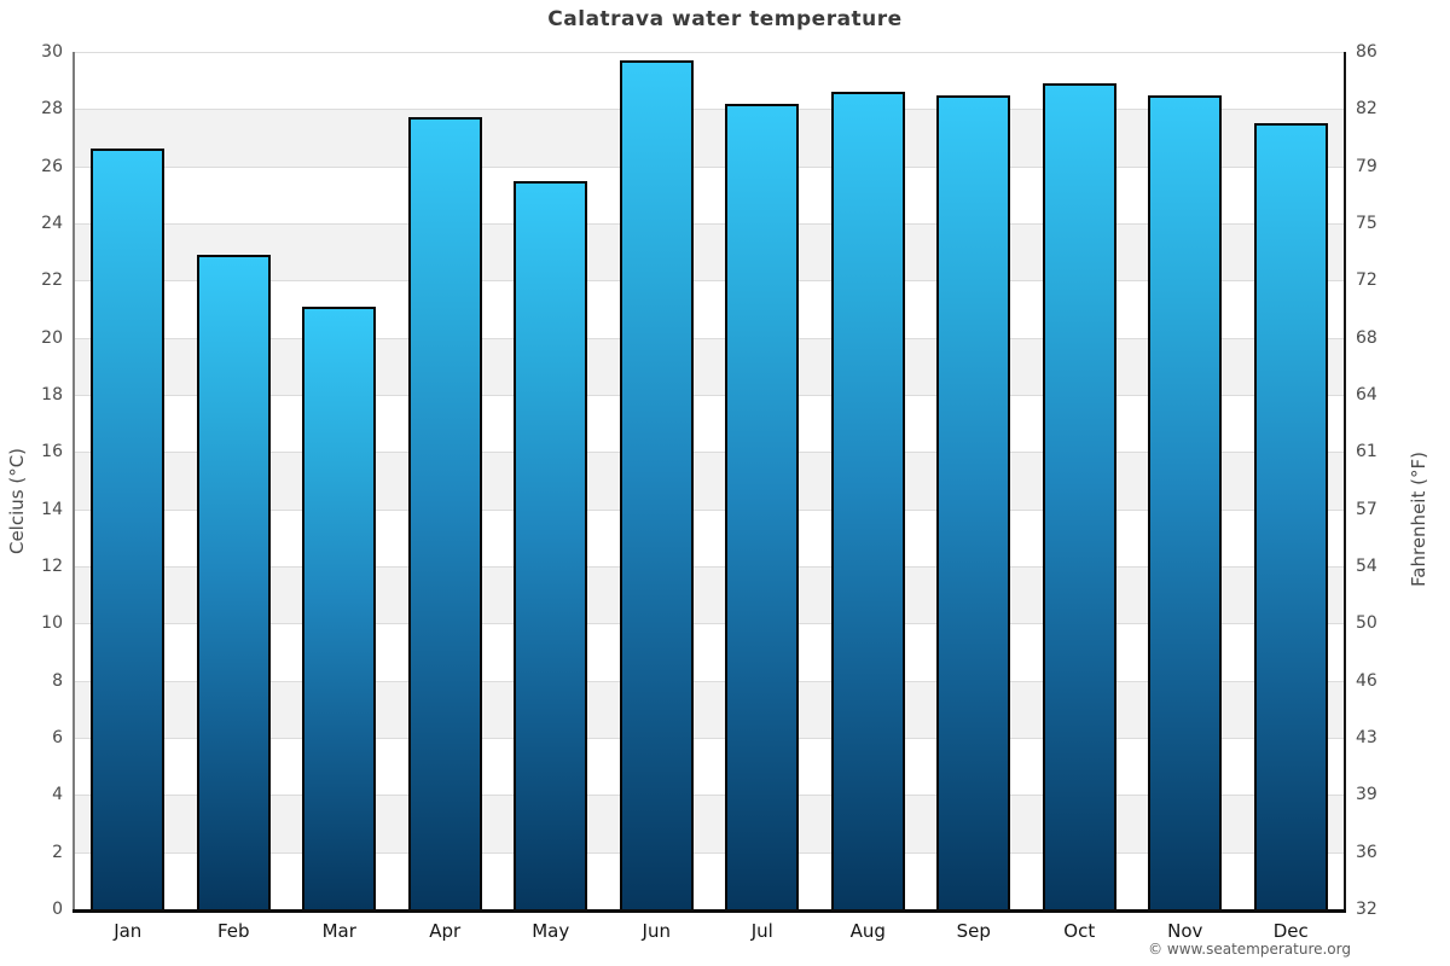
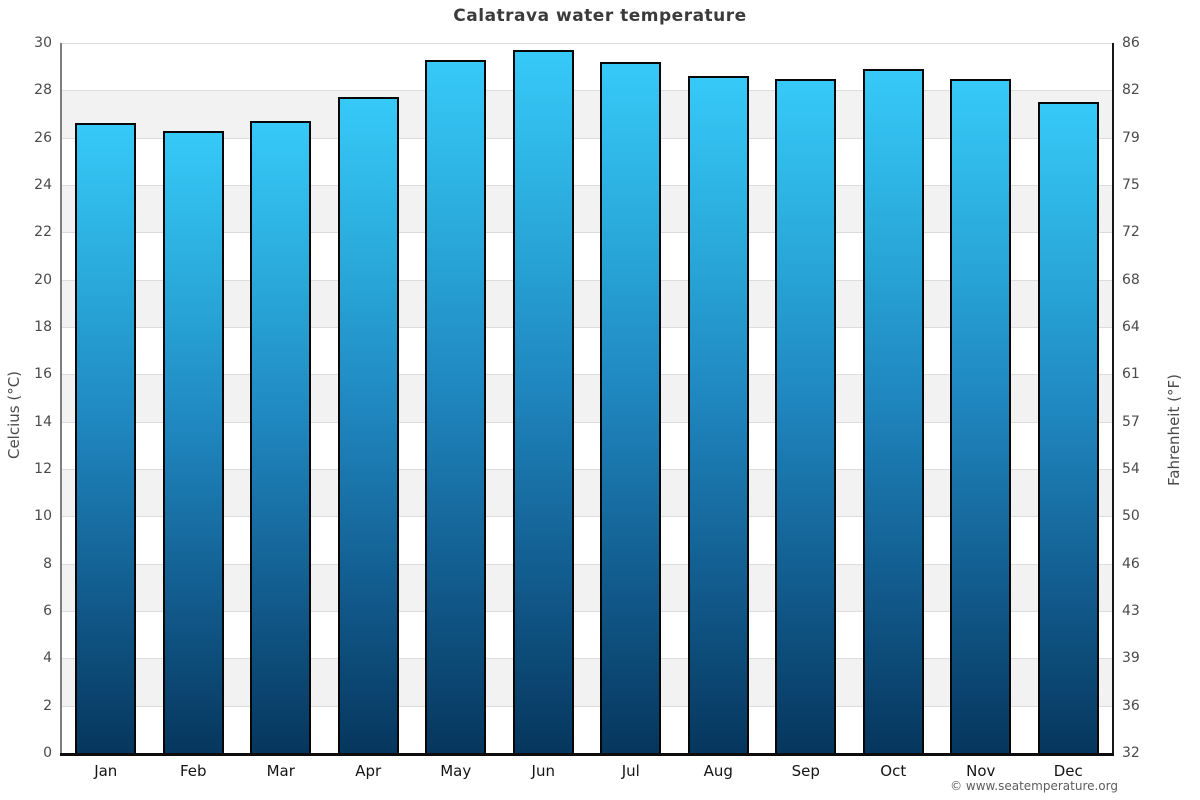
Feb: 22.9 -> 26.3
Mar: 21.1 -> 26.7
May: 25.5 -> 29.3
Jul: 28.2 -> 29.2
